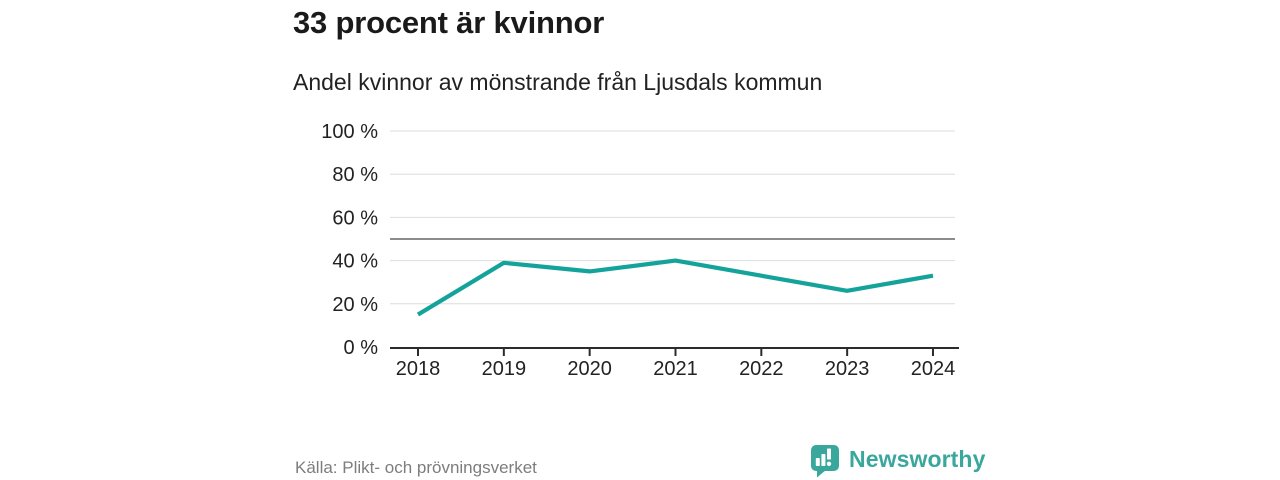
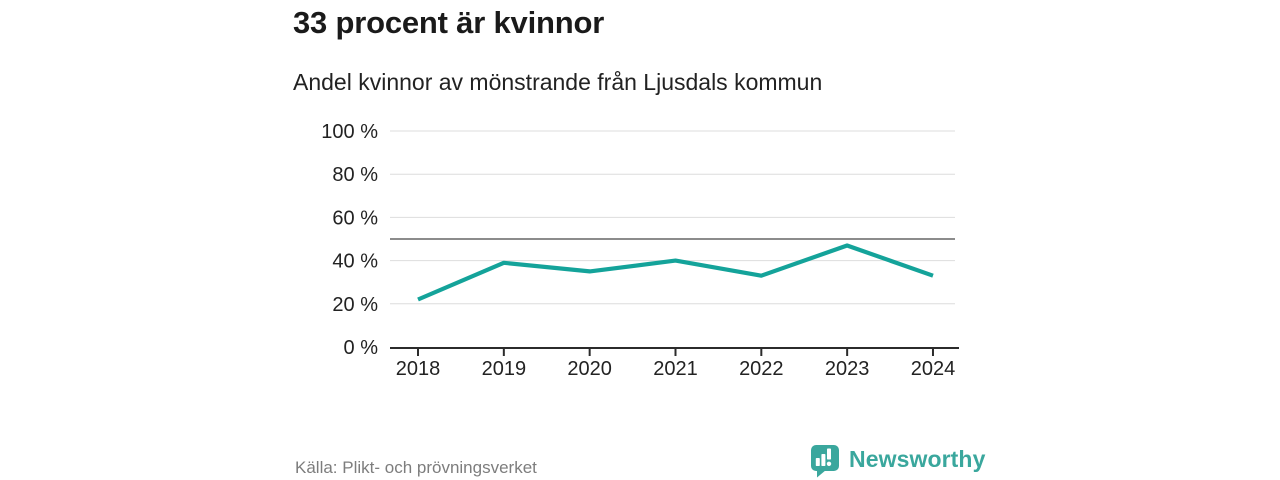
2018: 15% -> 22%
2023: 26% -> 47%
